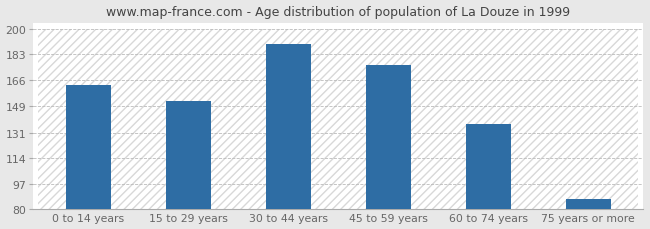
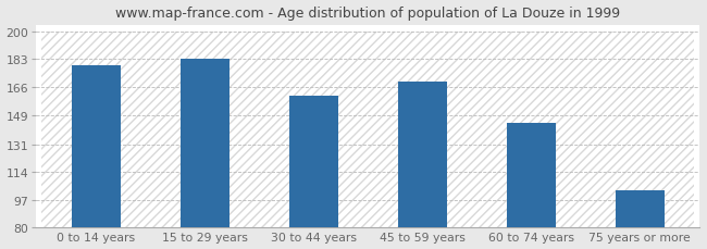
0 to 14 years: 163 -> 179
15 to 29 years: 152 -> 183
30 to 44 years: 190 -> 161
45 to 59 years: 176 -> 169
60 to 74 years: 137 -> 144
75 years or more: 87 -> 103
